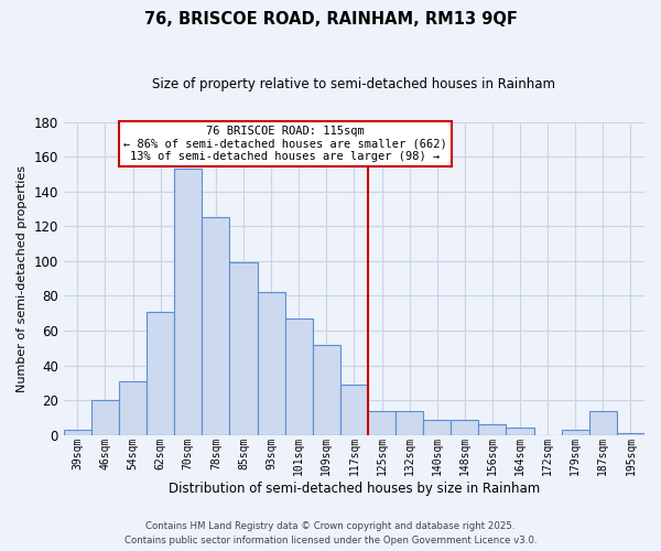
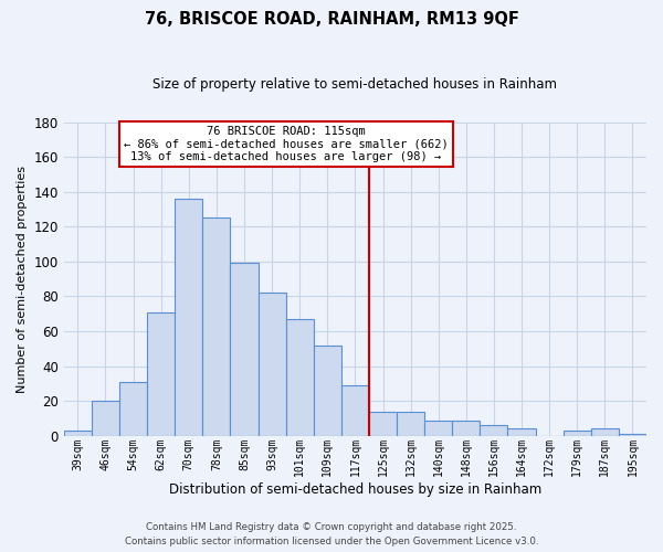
70sqm: 153 -> 136
187sqm: 14 -> 4
